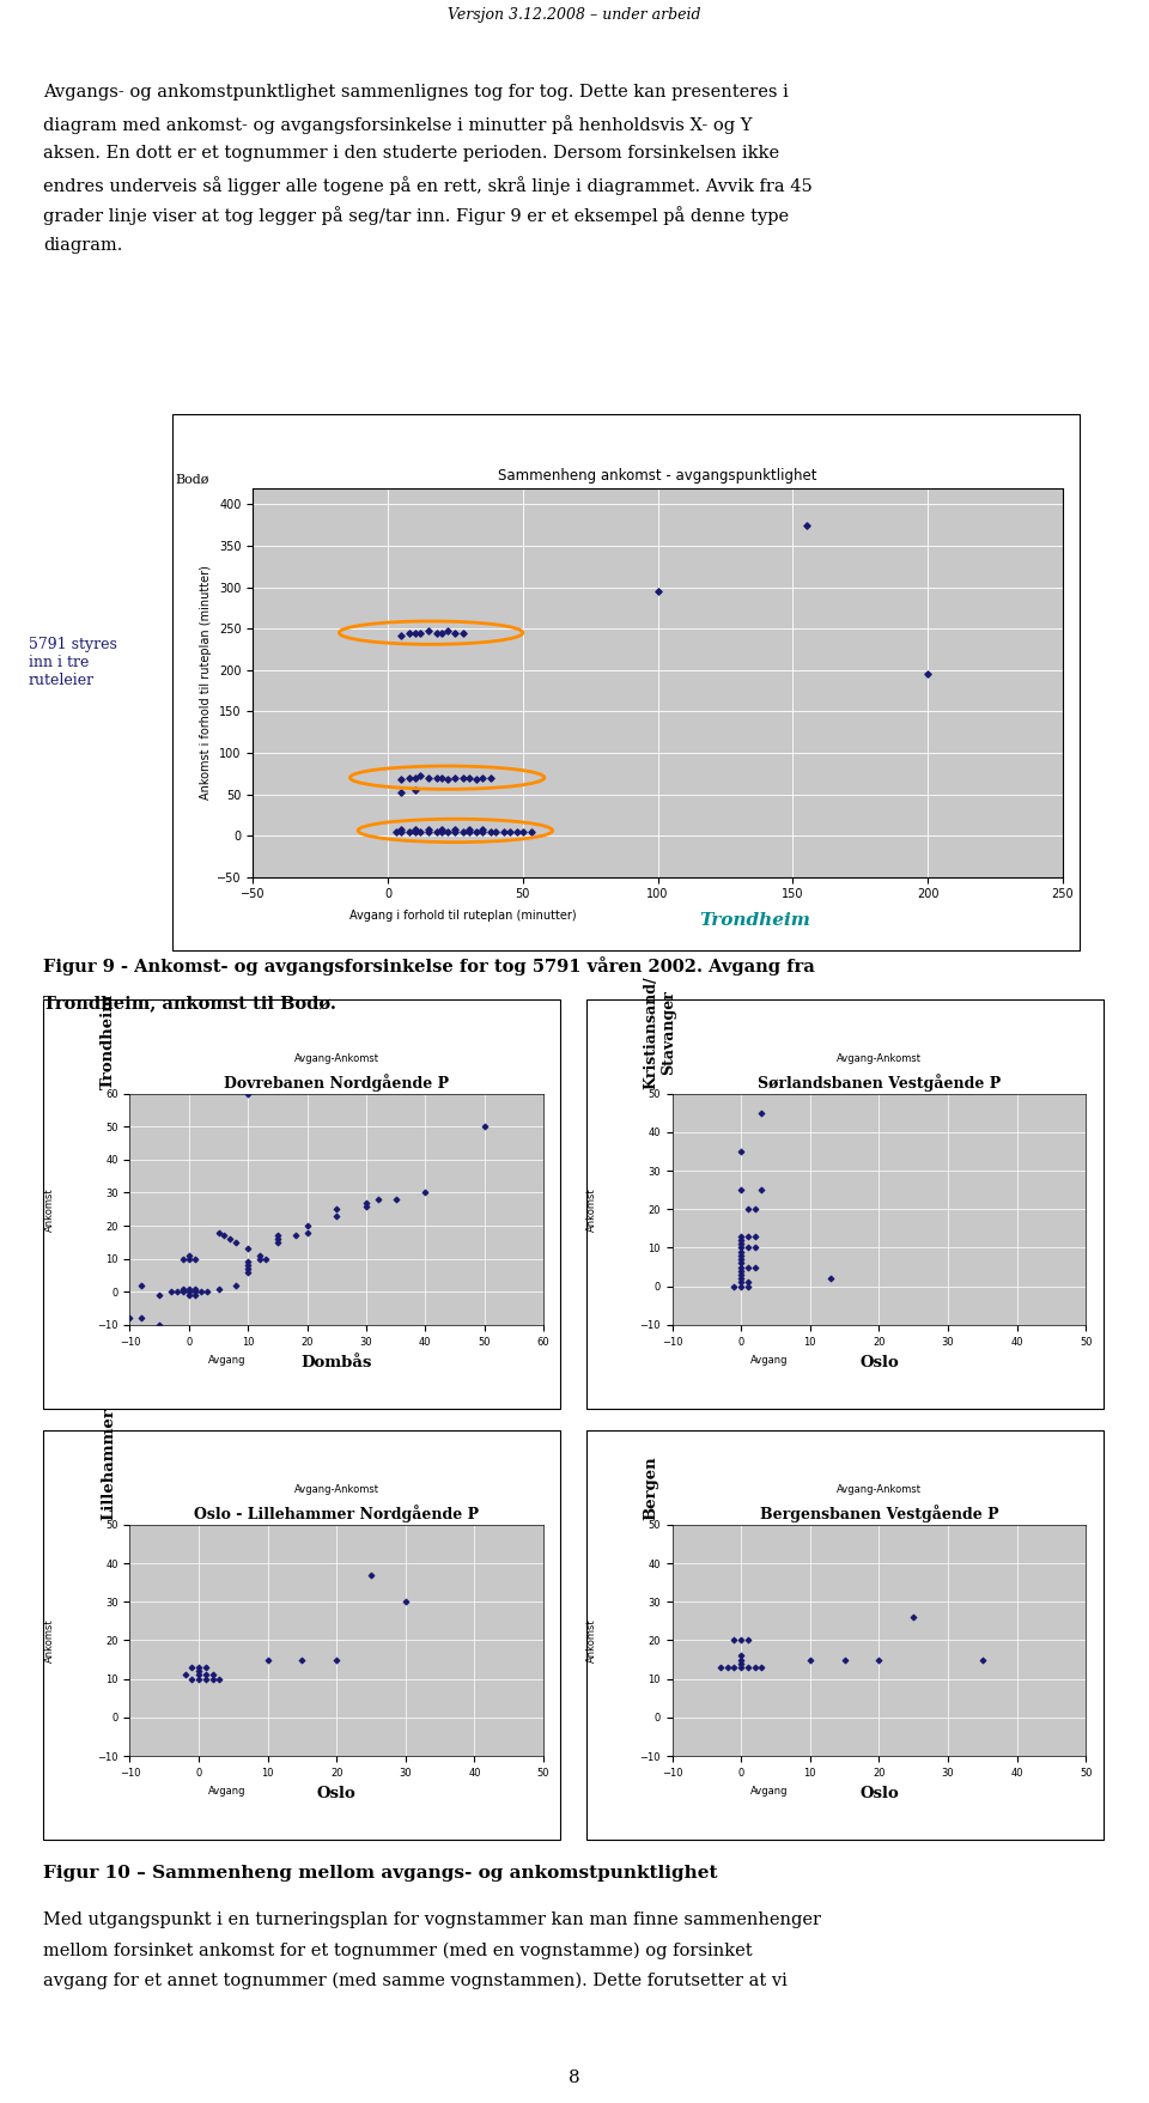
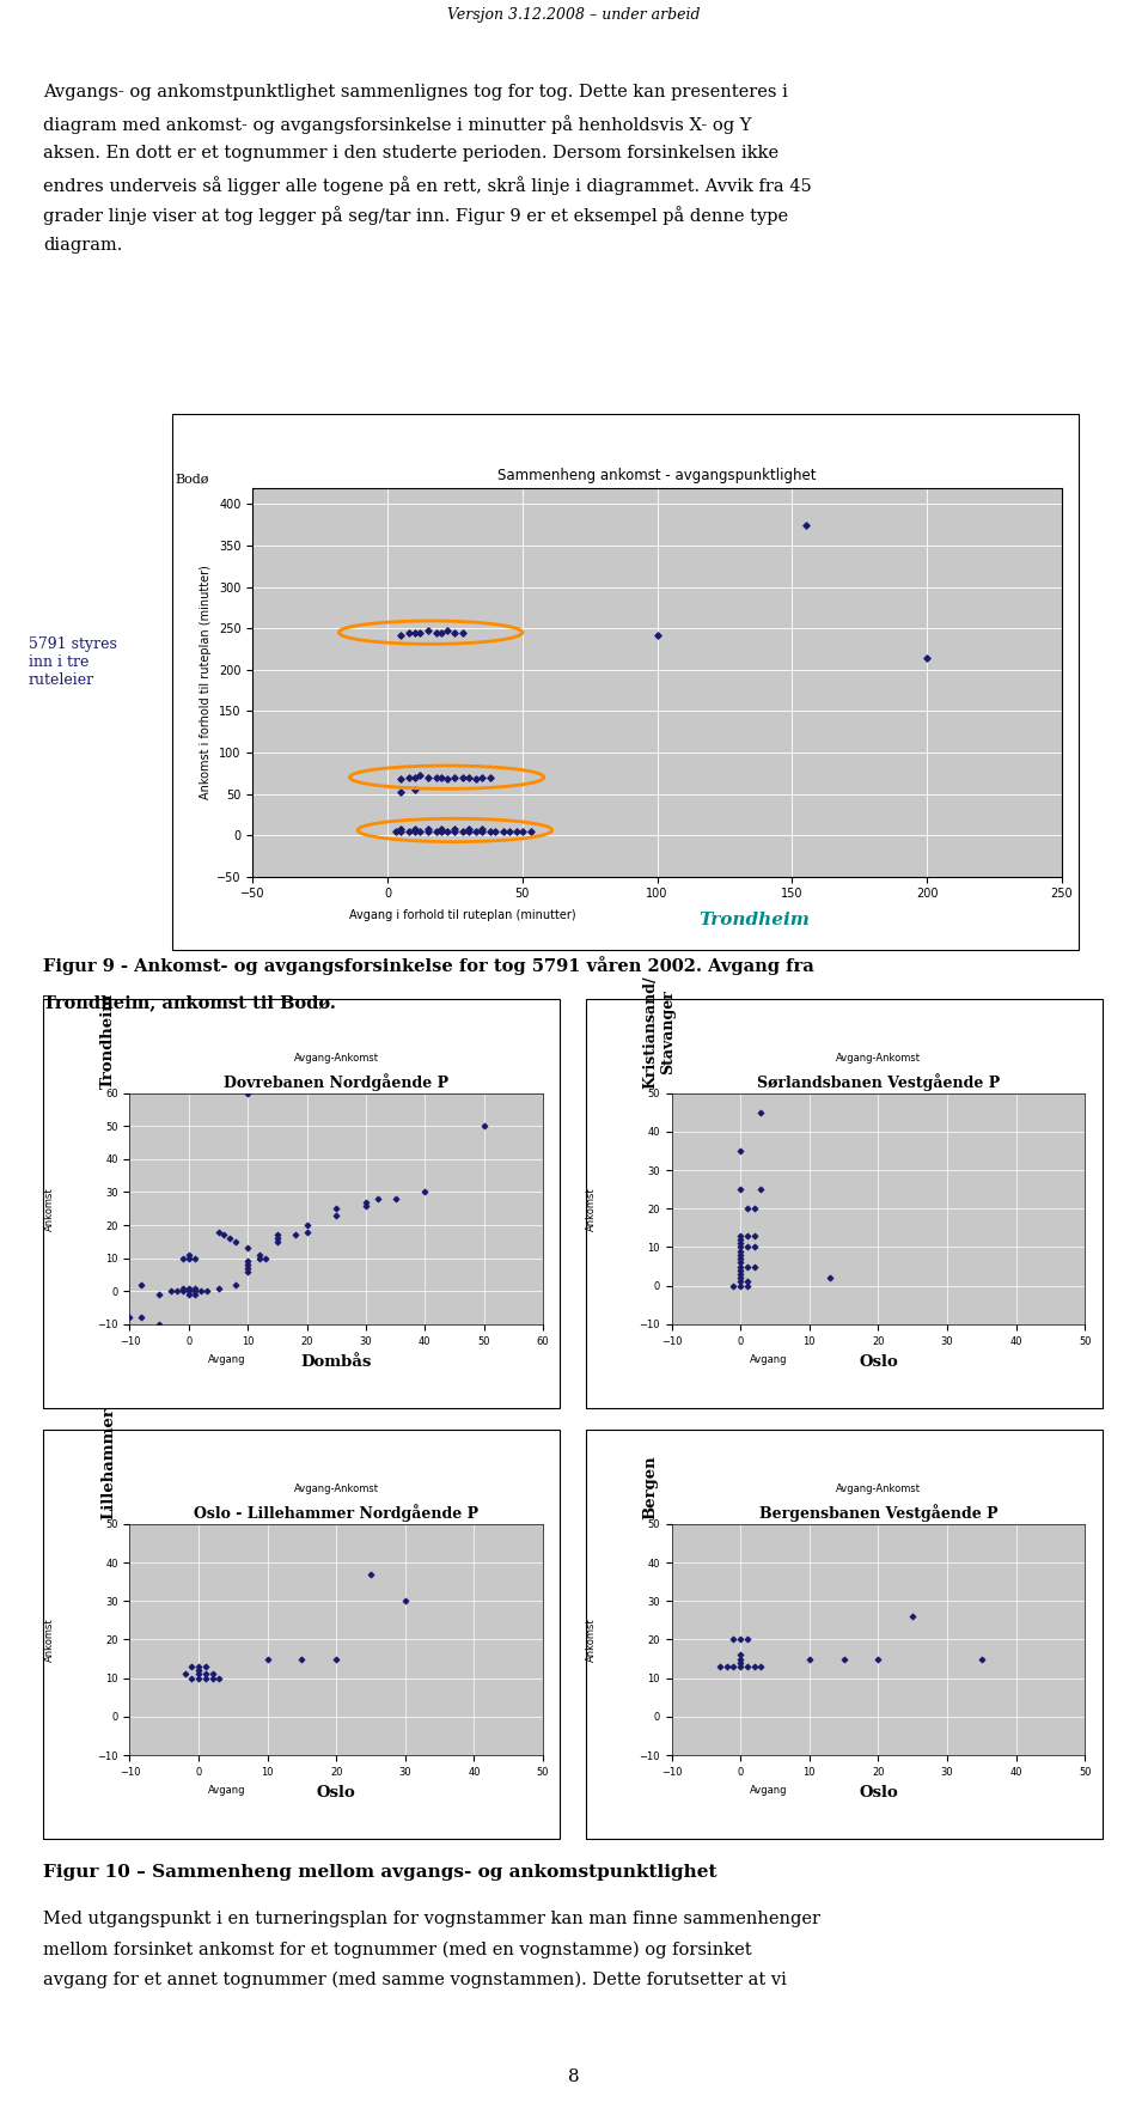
Sammenheng ankomst - avgangspunktlighet/100: 295 -> 242
Sammenheng ankomst - avgangspunktlighet/200: 195 -> 214
